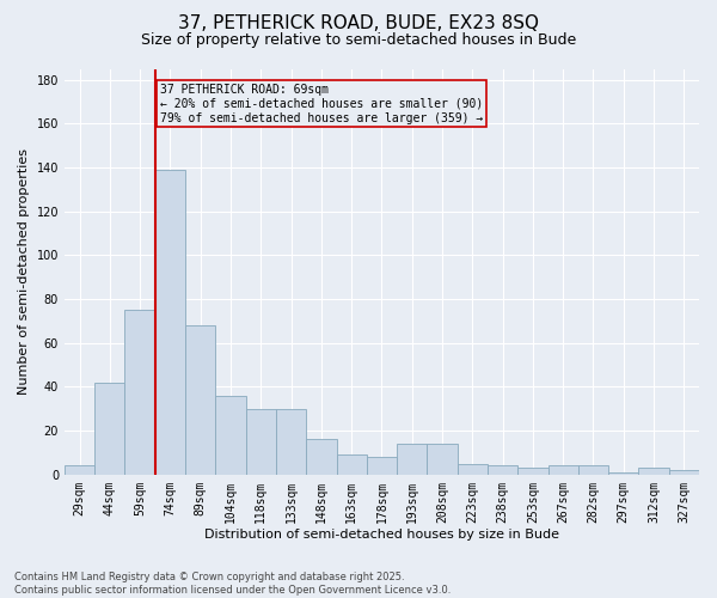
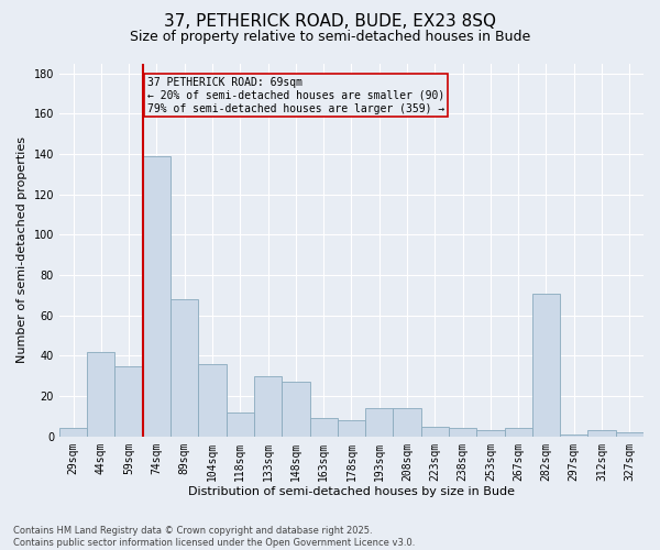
59sqm: 75 -> 35
118sqm: 30 -> 12
148sqm: 16 -> 27
282sqm: 4 -> 71
